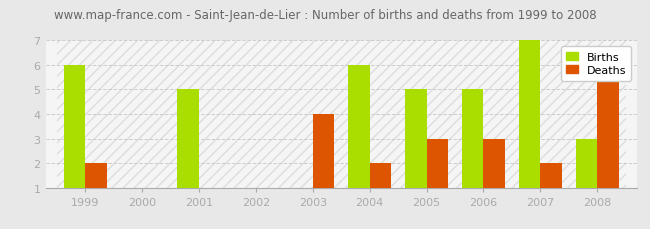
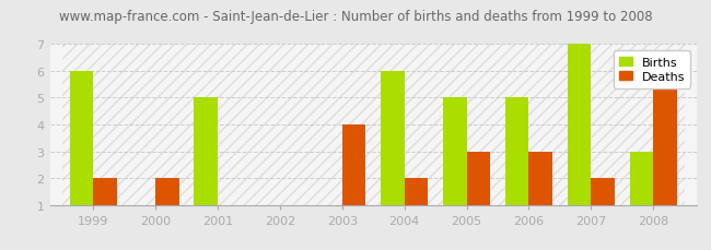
Deaths/2000: 1 -> 2
